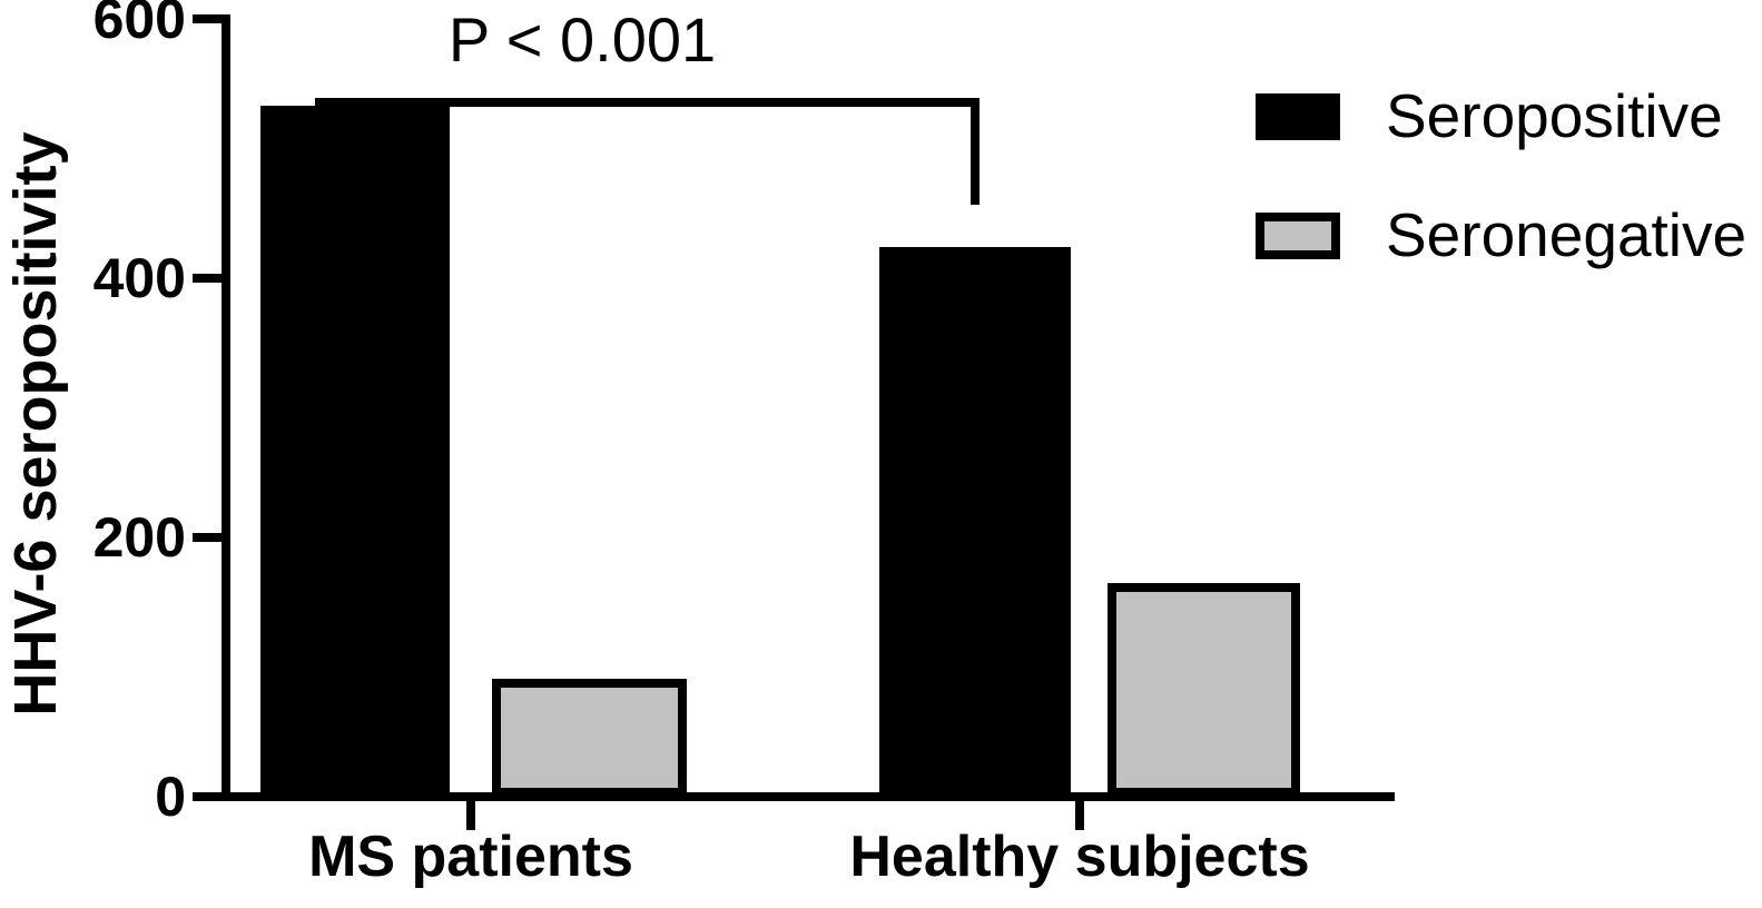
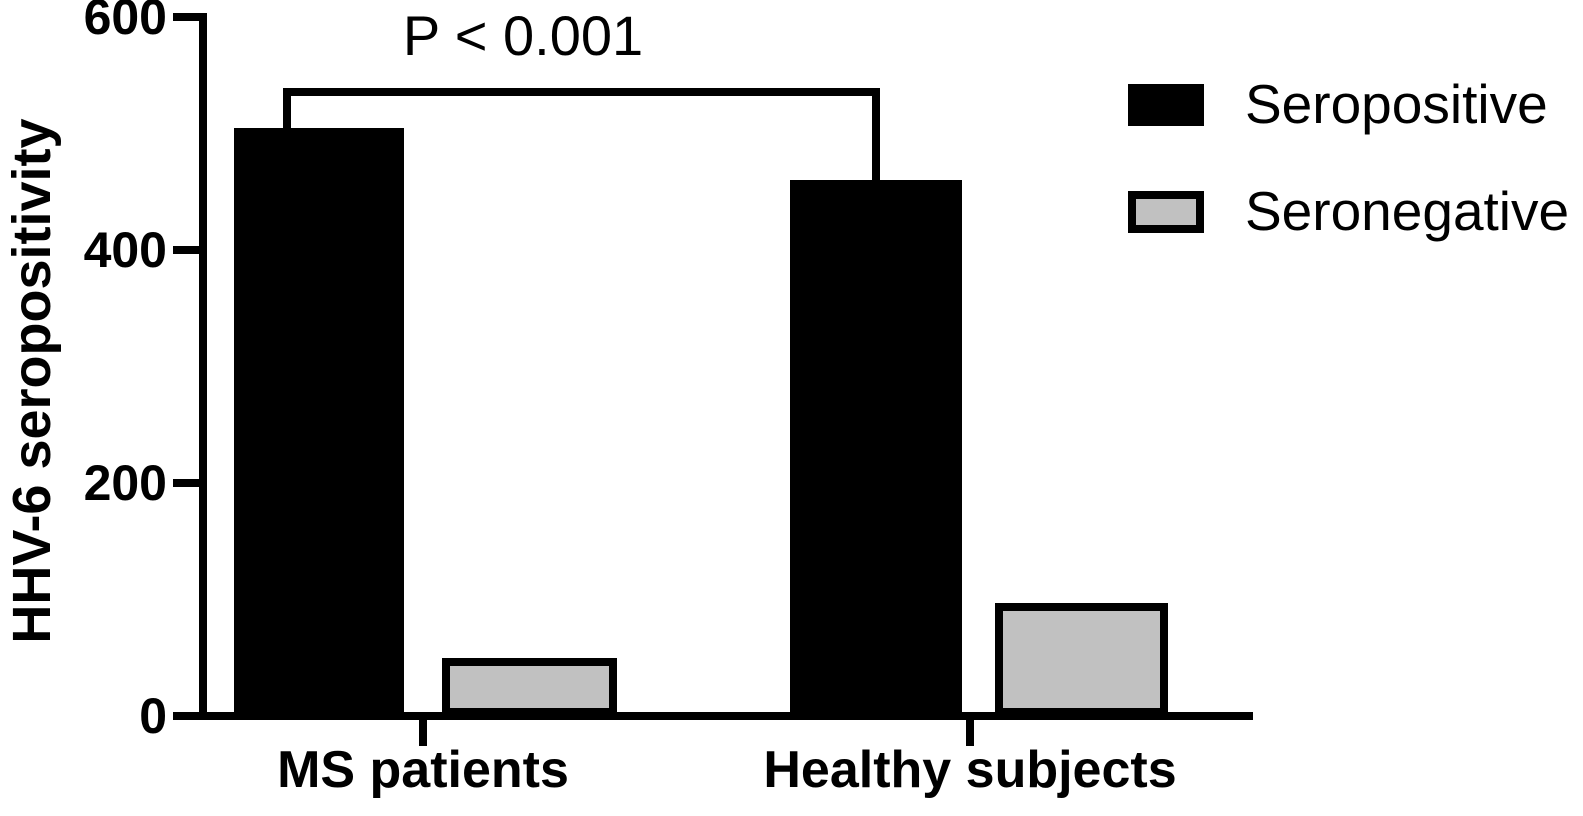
Seropositive/MS patients: 533 -> 505
Seronegative/MS patients: 91 -> 50
Seropositive/Healthy subjects: 424 -> 460
Seronegative/Healthy subjects: 165 -> 97
